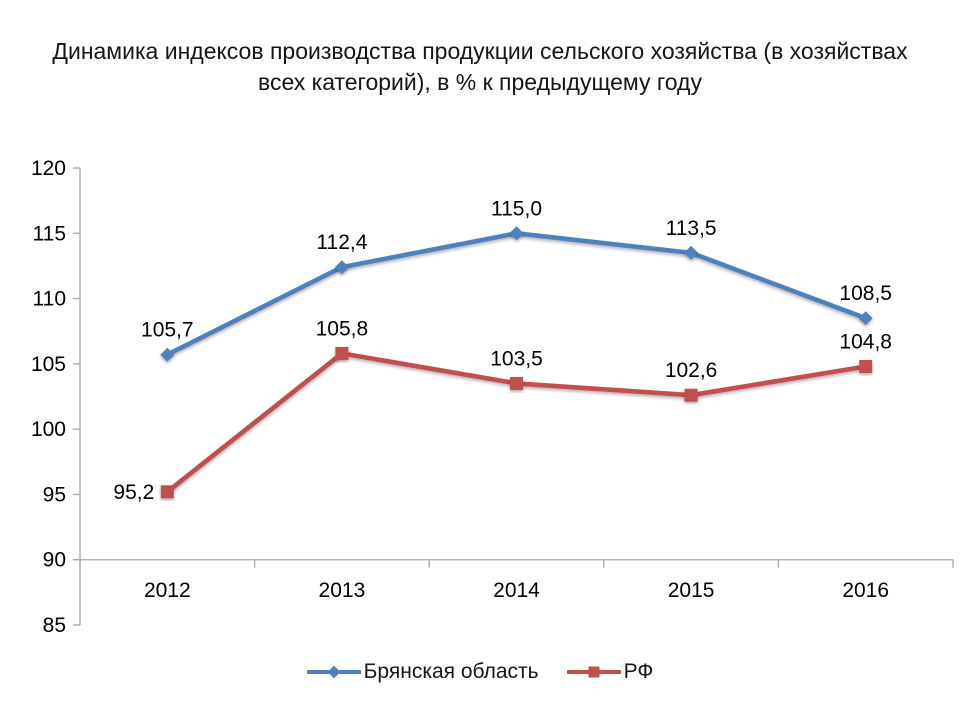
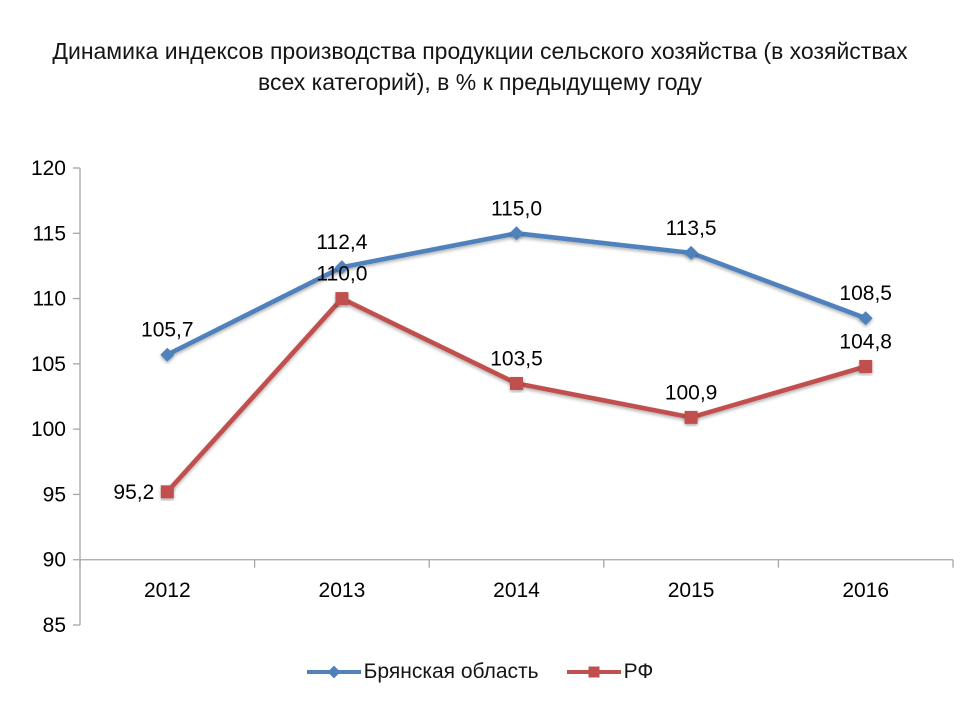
РФ/2013: 105,8 -> 110,0
РФ/2015: 102,6 -> 100,9
